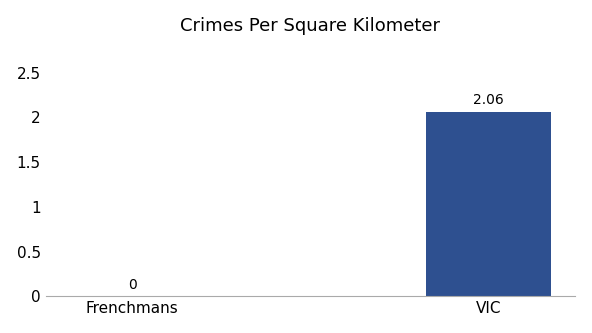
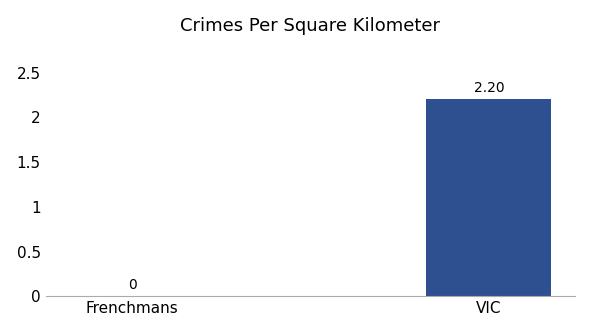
VIC: 2.06 -> 2.20
